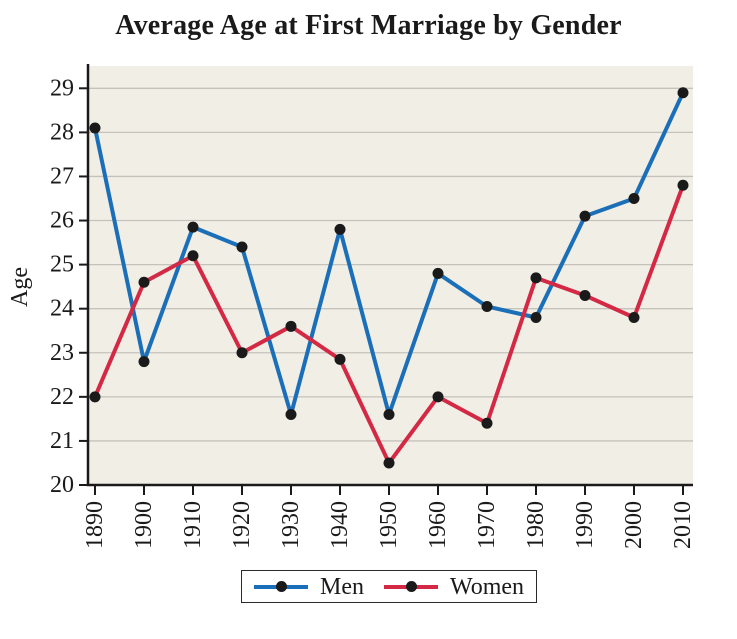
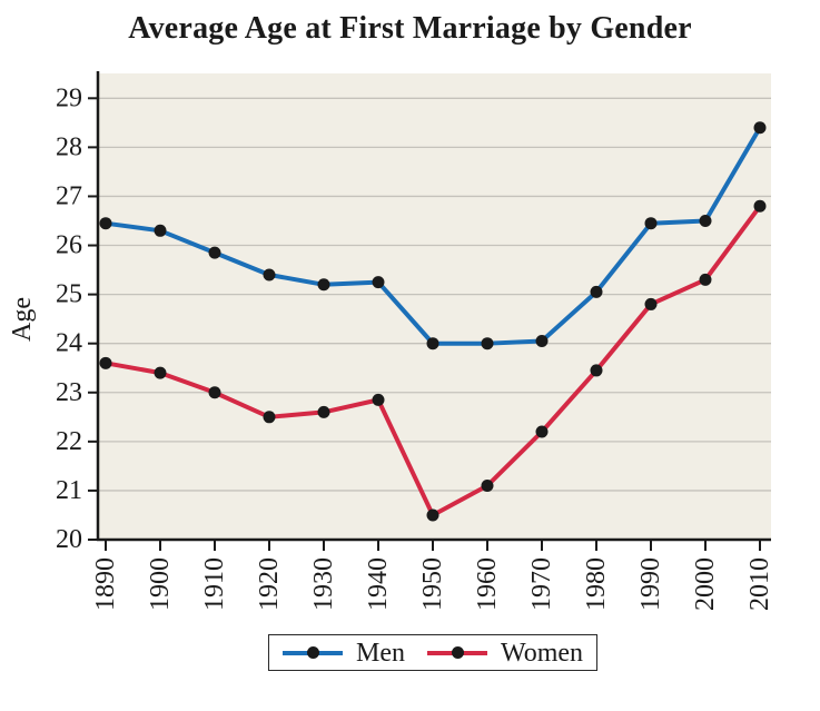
Men/1890: 28.1 -> 26.4
Women/1890: 22.0 -> 23.6
Men/1900: 22.8 -> 26.3
Women/1900: 24.6 -> 23.4
Women/1910: 25.2 -> 23.0
Women/1920: 23.0 -> 22.5
Men/1930: 21.6 -> 25.2
Women/1930: 23.6 -> 22.6
Men/1940: 25.8 -> 25.2
Men/1950: 21.6 -> 24.0
Men/1960: 24.8 -> 24.0
Women/1960: 22.0 -> 21.1
Women/1970: 21.4 -> 22.2
Men/1980: 23.8 -> 25.1
Women/1980: 24.7 -> 23.4
Men/1990: 26.1 -> 26.4
Women/1990: 24.3 -> 24.8
Women/2000: 23.8 -> 25.3
Men/2010: 28.9 -> 28.4
